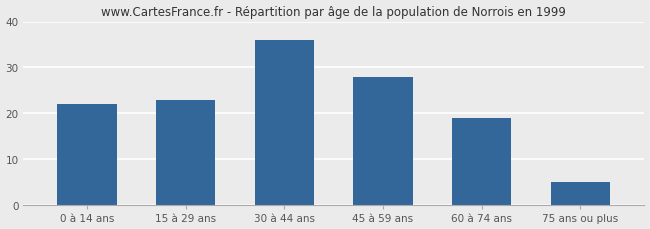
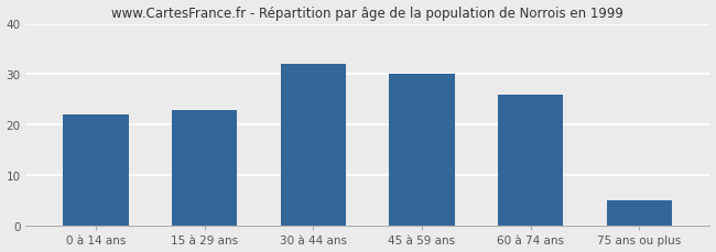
30 à 44 ans: 36 -> 32
45 à 59 ans: 28 -> 30
60 à 74 ans: 19 -> 26
